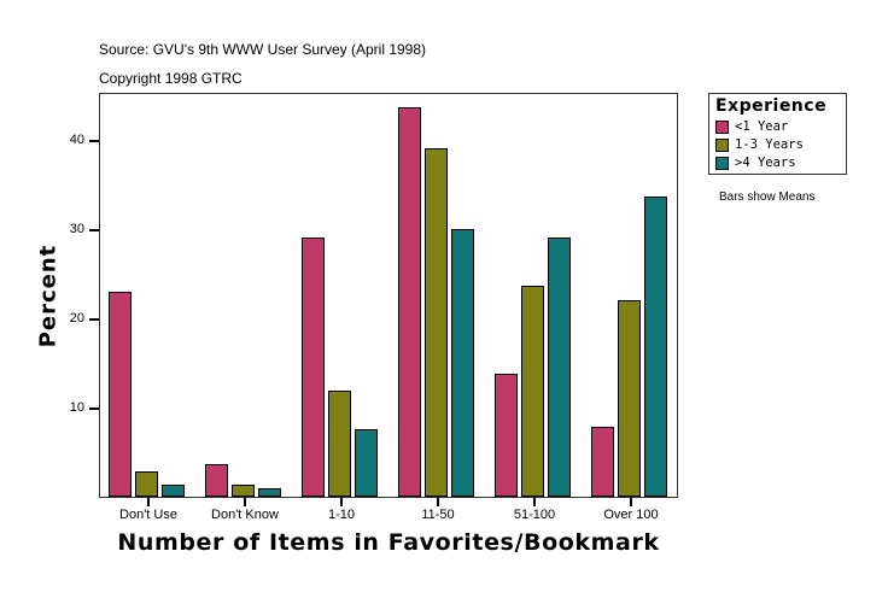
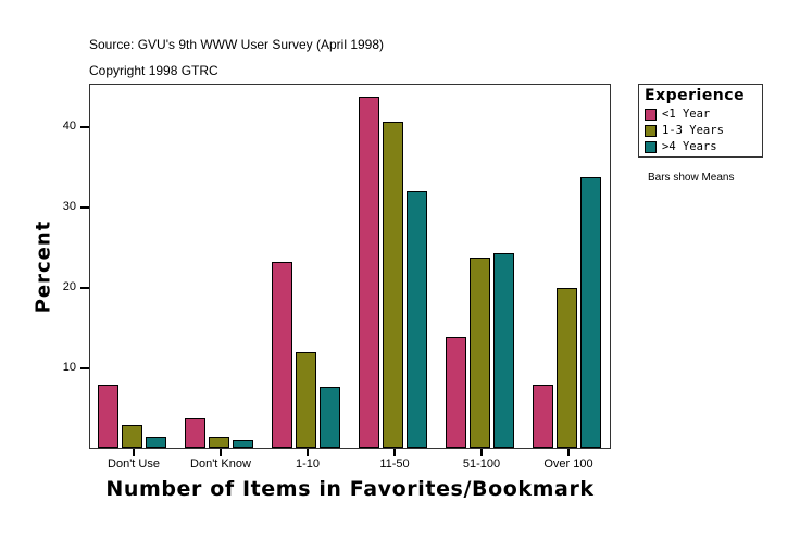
<1 Year/Don't Use: 23 -> 8
<1 Year/1-10: 29 -> 23
1-3 Years/11-50: 39 -> 40
>4 Years/11-50: 30 -> 32
>4 Years/51-100: 29 -> 24
1-3 Years/Over 100: 22 -> 20
